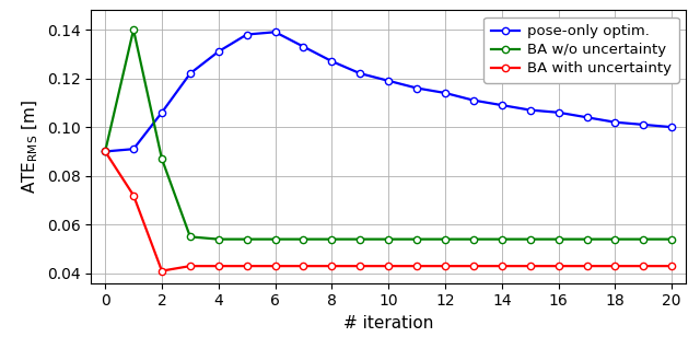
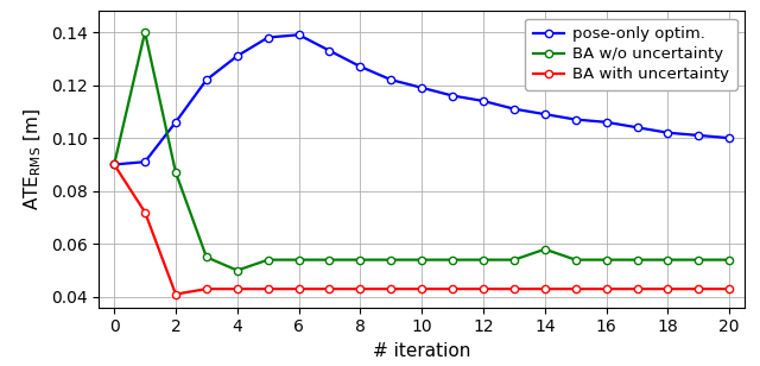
BA w/o uncertainty/4: 0.054 -> 0.050
BA w/o uncertainty/14: 0.054 -> 0.058
